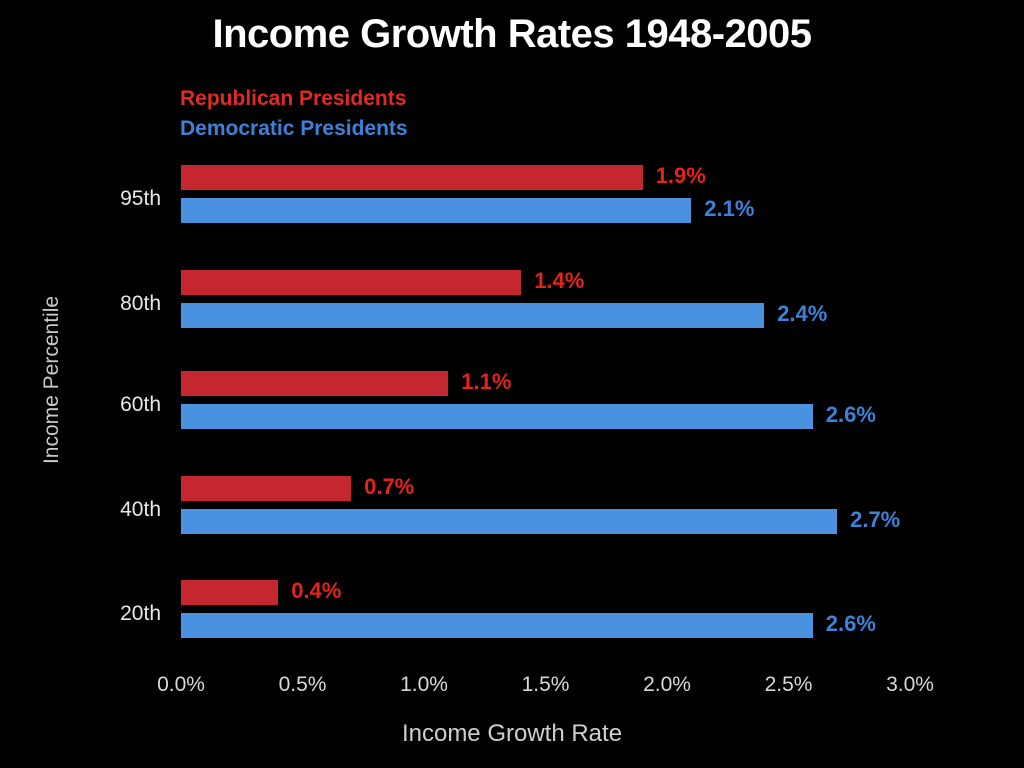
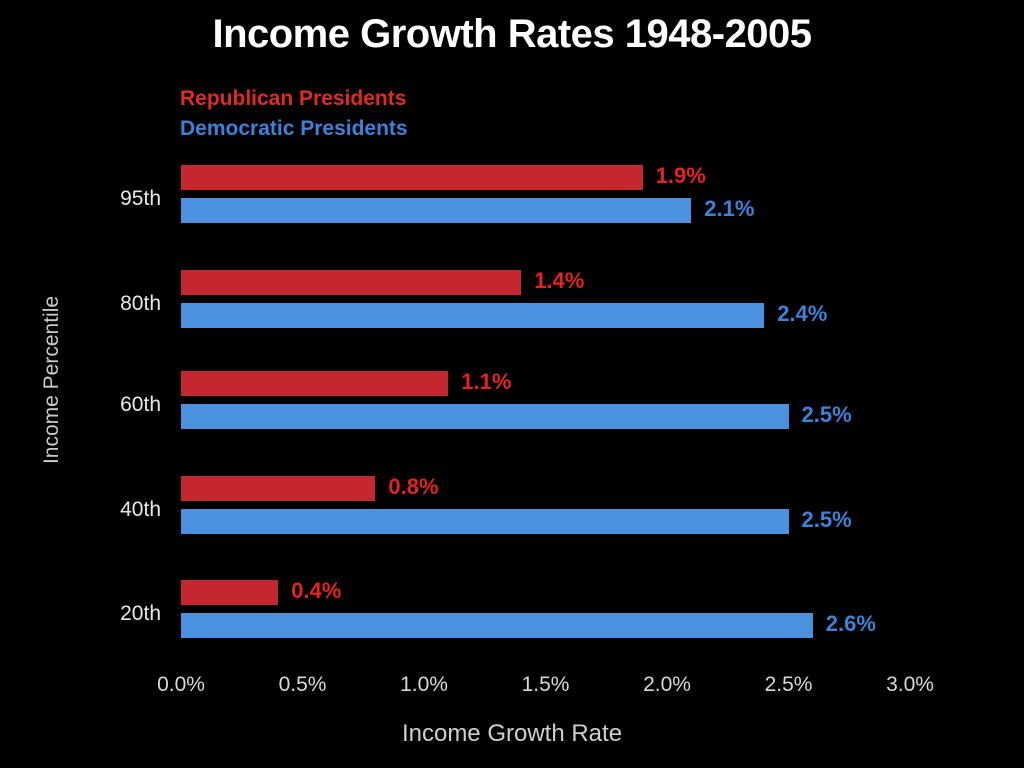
Democratic Presidents/60th: 2.6% -> 2.5%
Republican Presidents/40th: 0.7% -> 0.8%
Democratic Presidents/40th: 2.7% -> 2.5%
